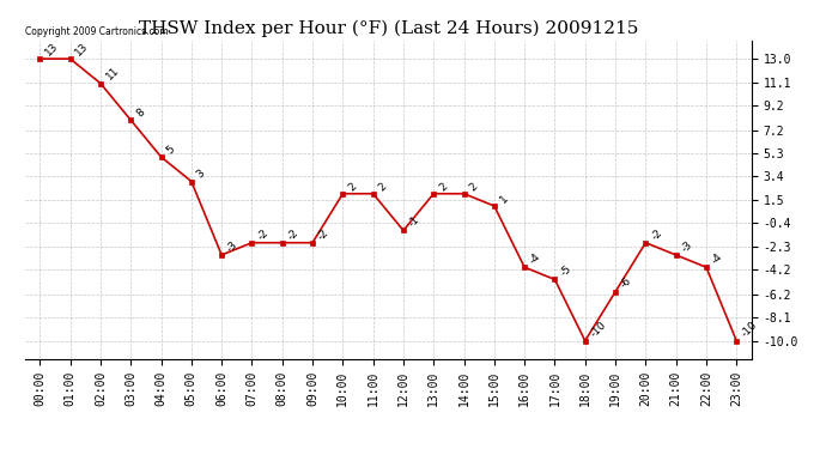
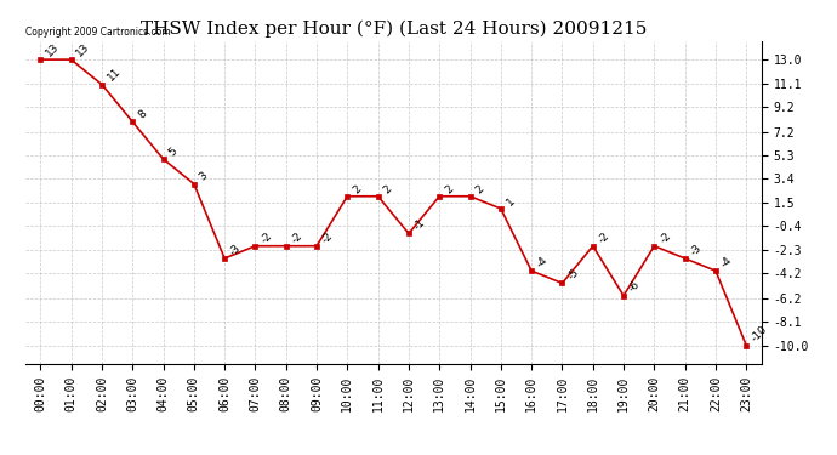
18:00: -10 -> -2
